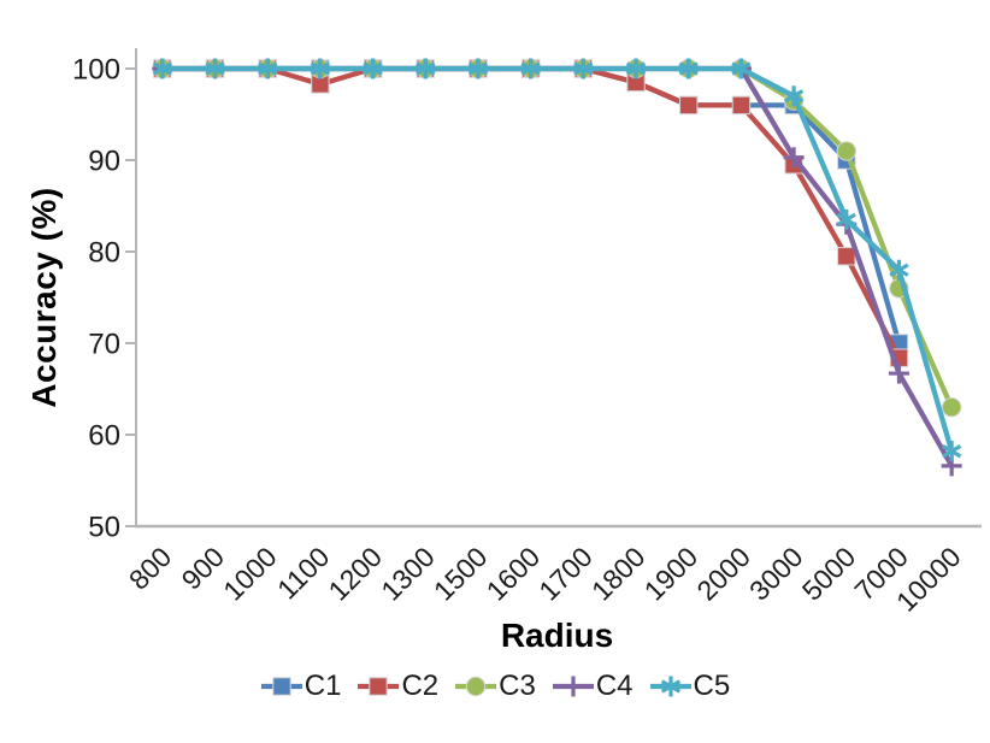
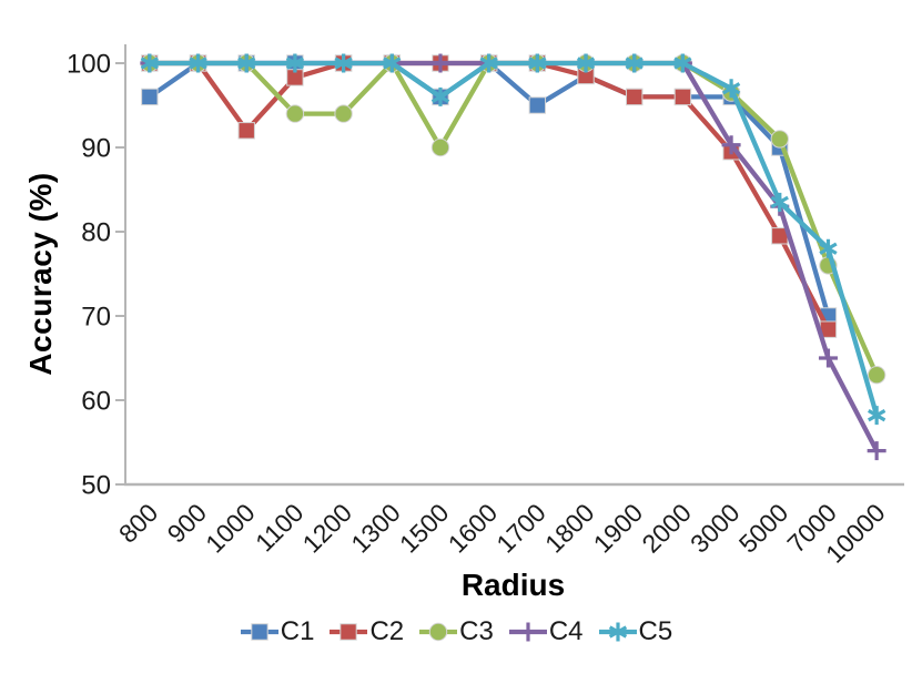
C1/800: 100 -> 96
C2/1000: 100 -> 92
C3/1100: 100 -> 94
C3/1200: 100 -> 94
C1/1500: 100 -> 96
C3/1500: 100 -> 90
C5/1500: 100 -> 96
C1/1700: 100 -> 95
C4/7000: 67 -> 65
C4/10000: 57 -> 54
